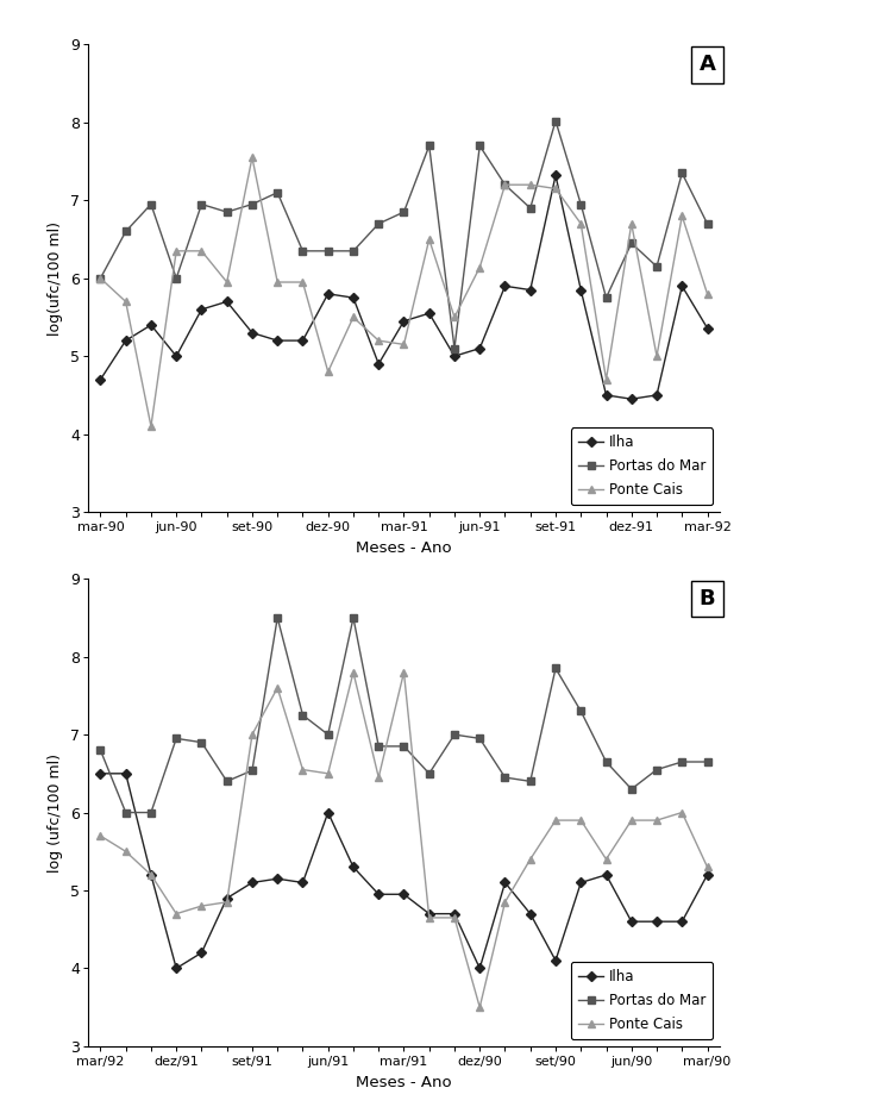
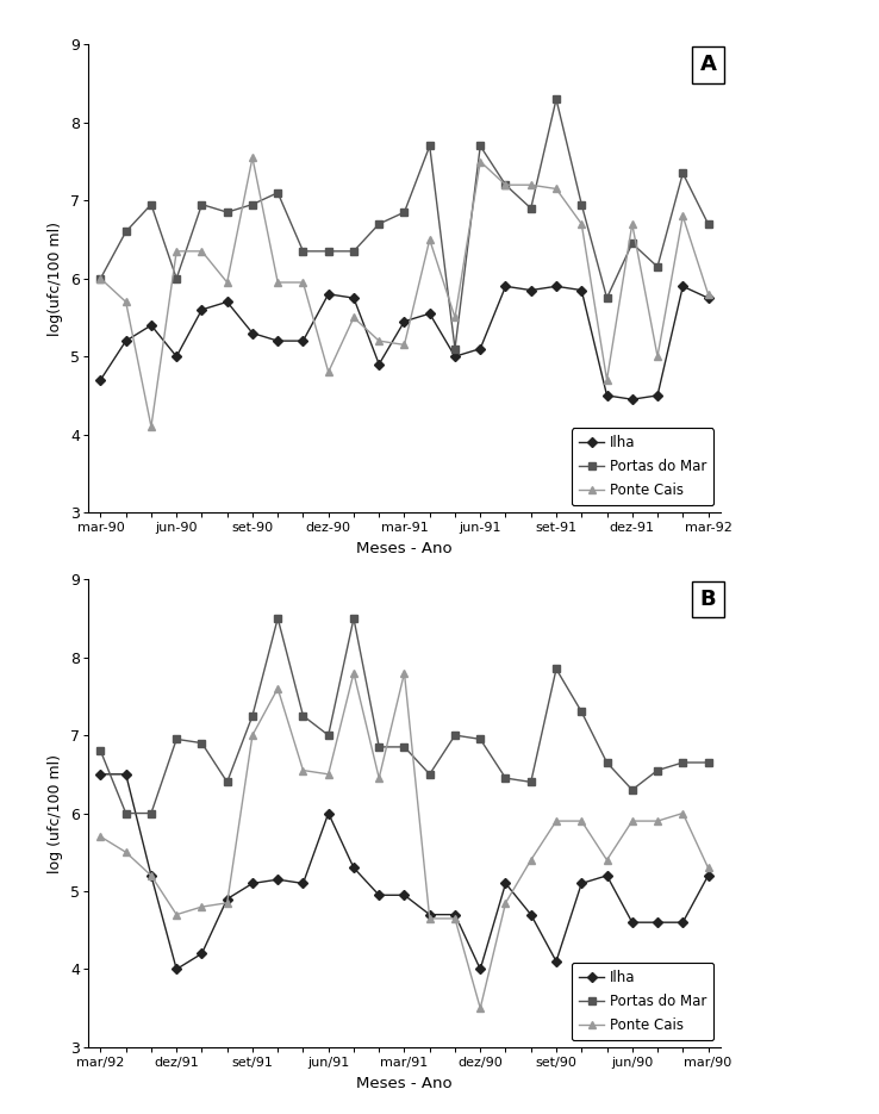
Ponte Cais/jun-91: 6.14 -> 7.50
Ilha/set-91: 7.32 -> 5.90
Portas do Mar/set-91: 8.02 -> 8.30
Ilha/mar-92: 5.36 -> 5.75
Portas do Mar/set/91: 6.54 -> 7.25
